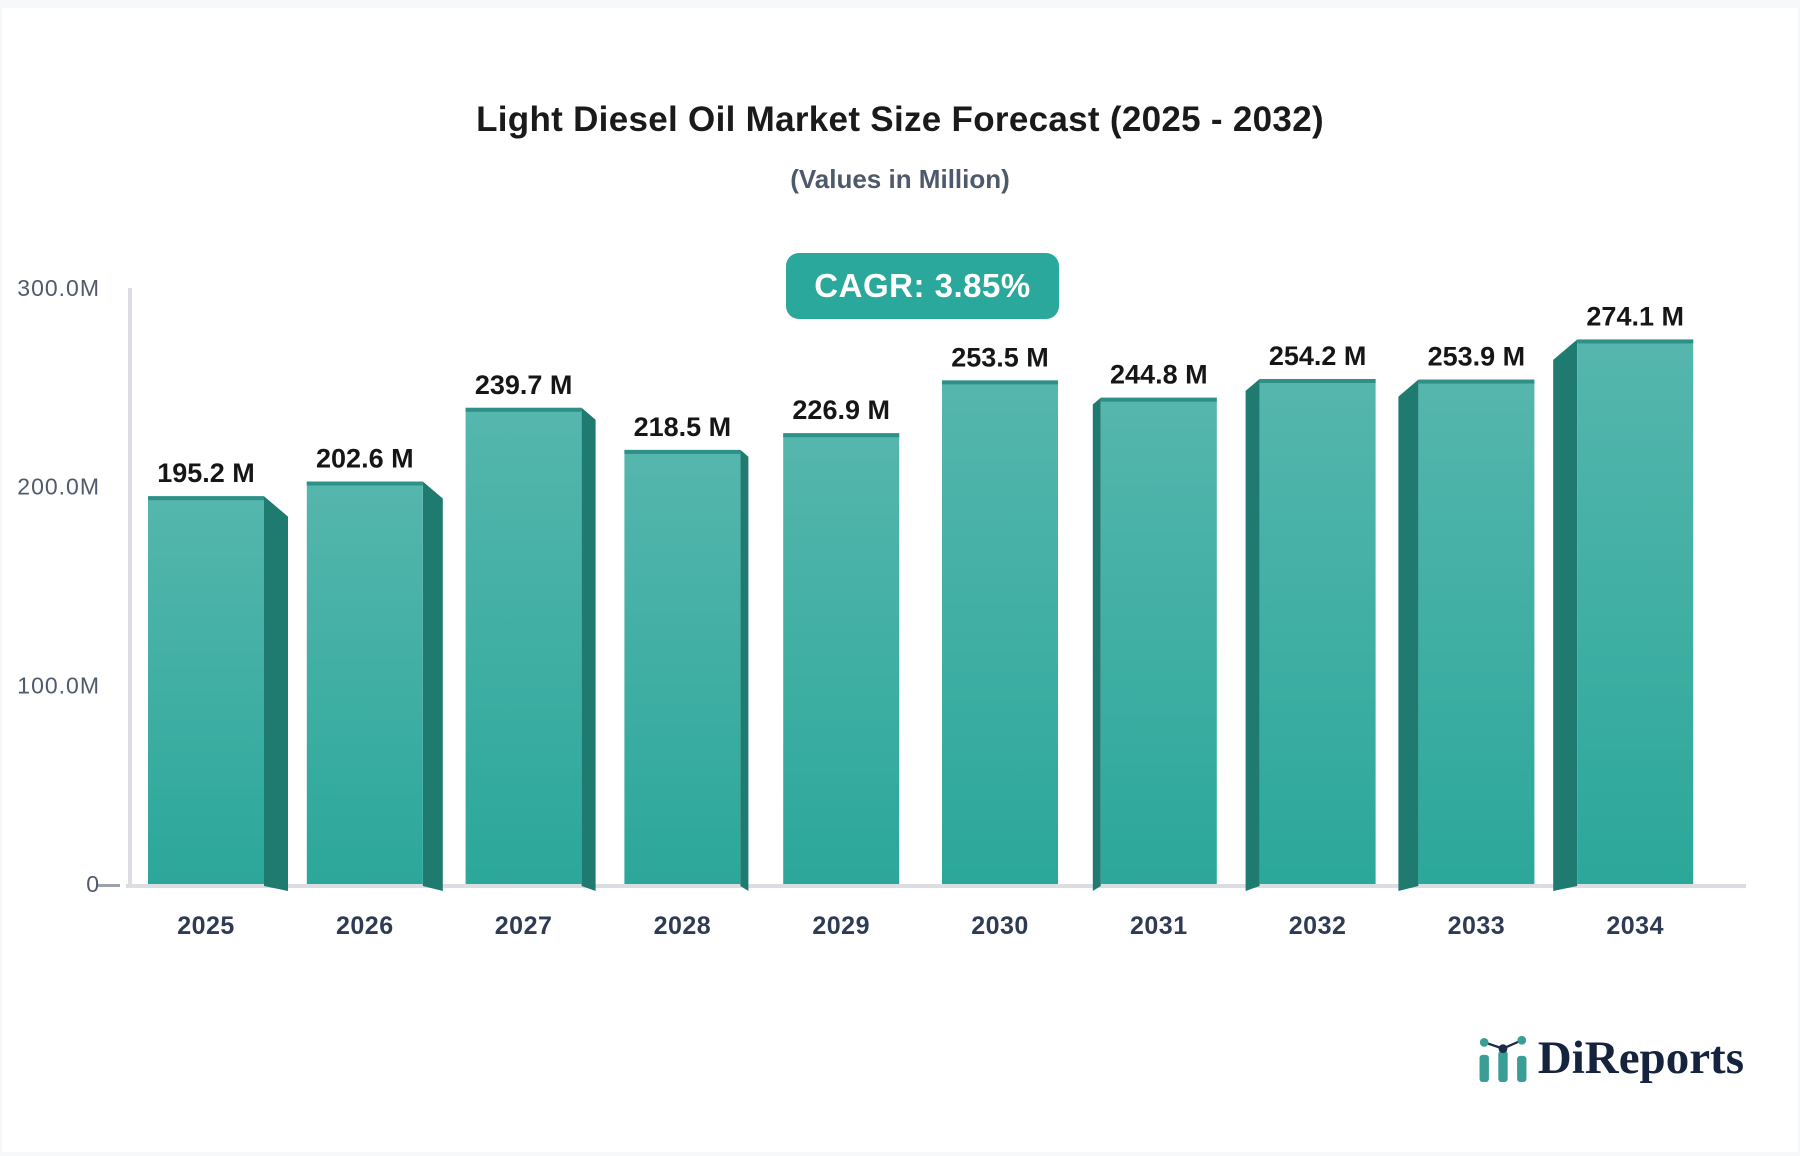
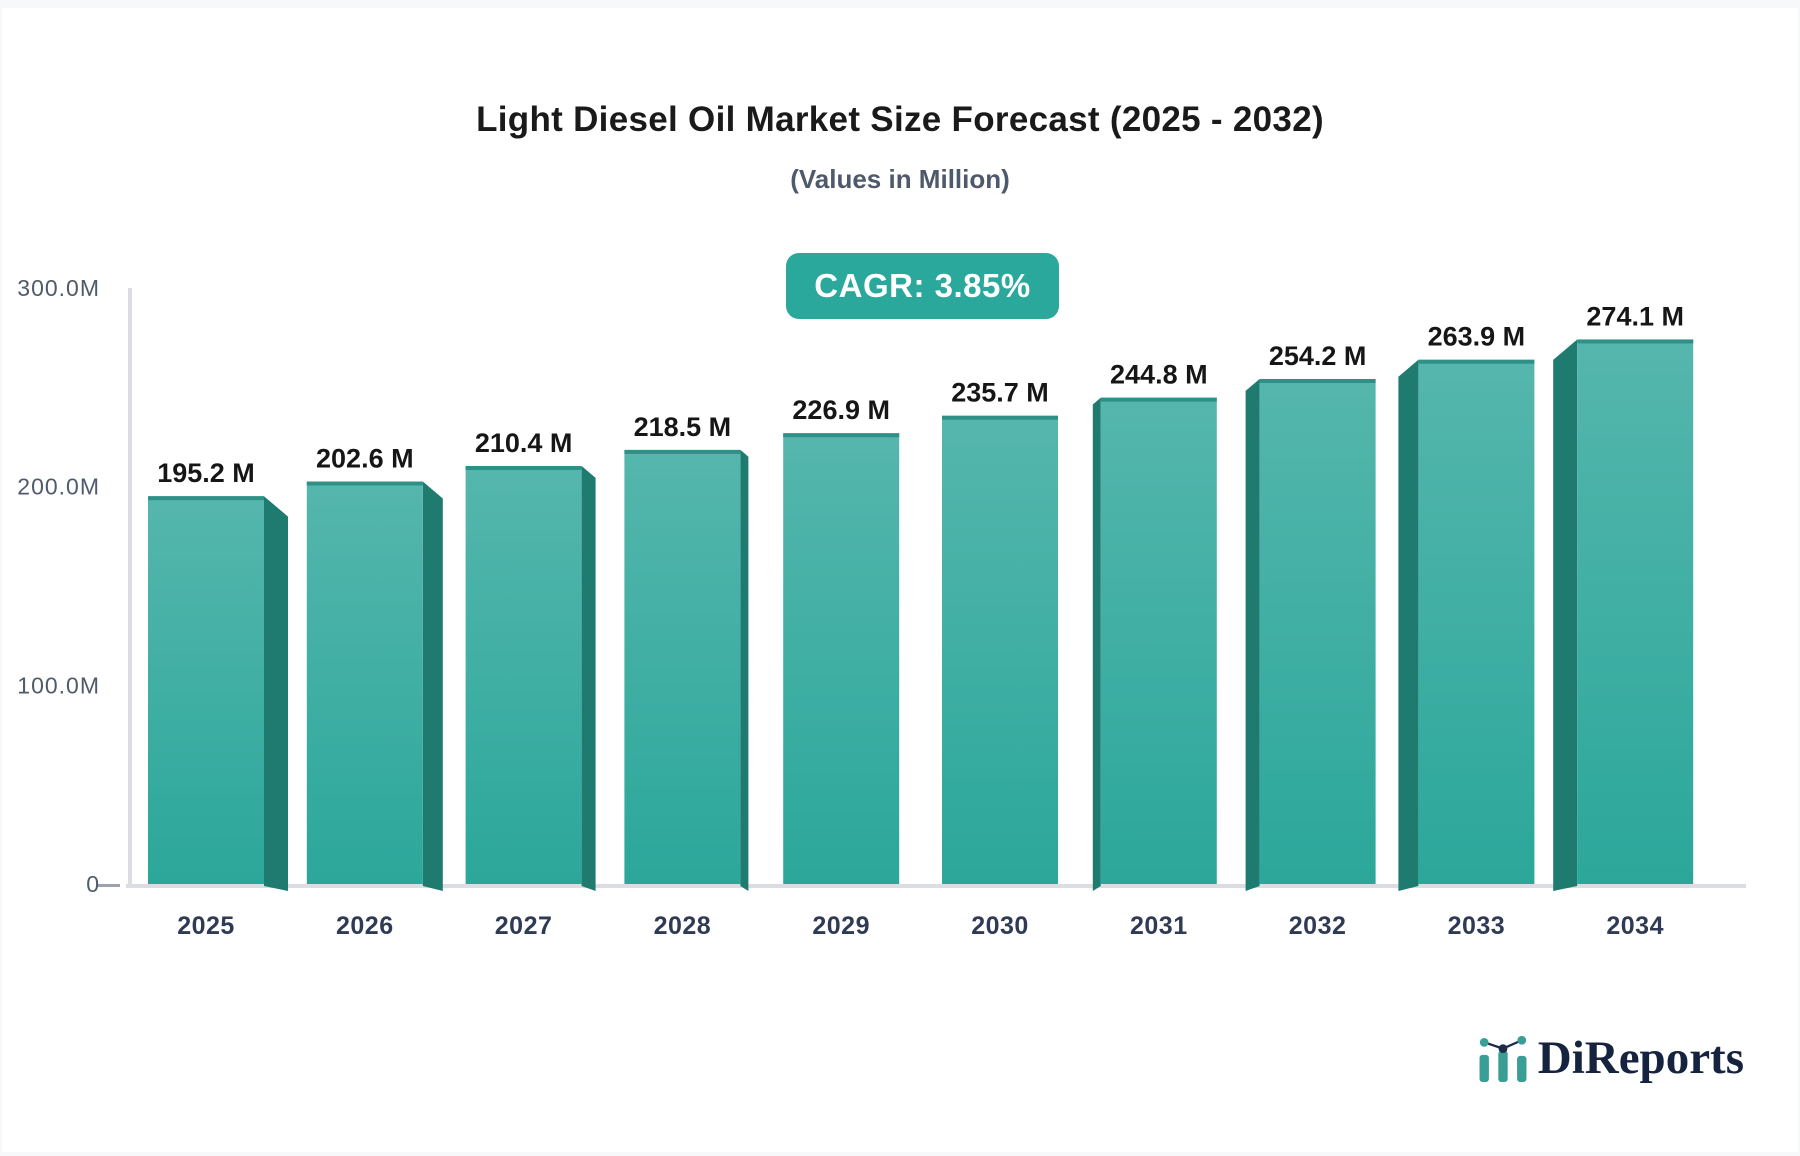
2027: 239.7 -> 210.4
2030: 253.5 -> 235.7
2033: 253.9 -> 263.9
